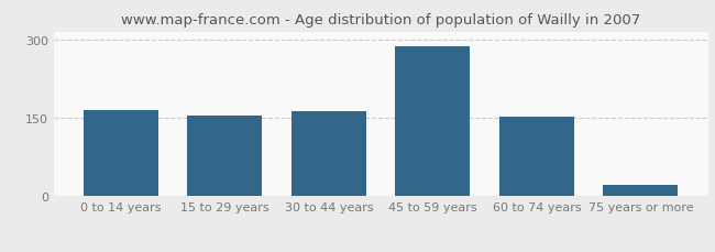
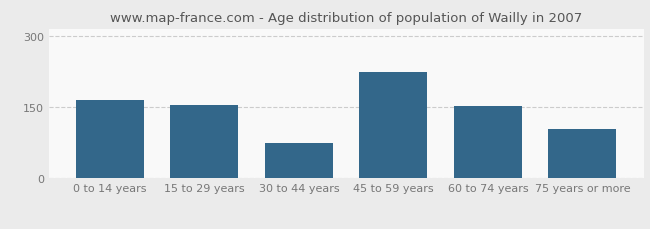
30 to 44 years: 163 -> 75
45 to 59 years: 287 -> 225
75 years or more: 22 -> 105
